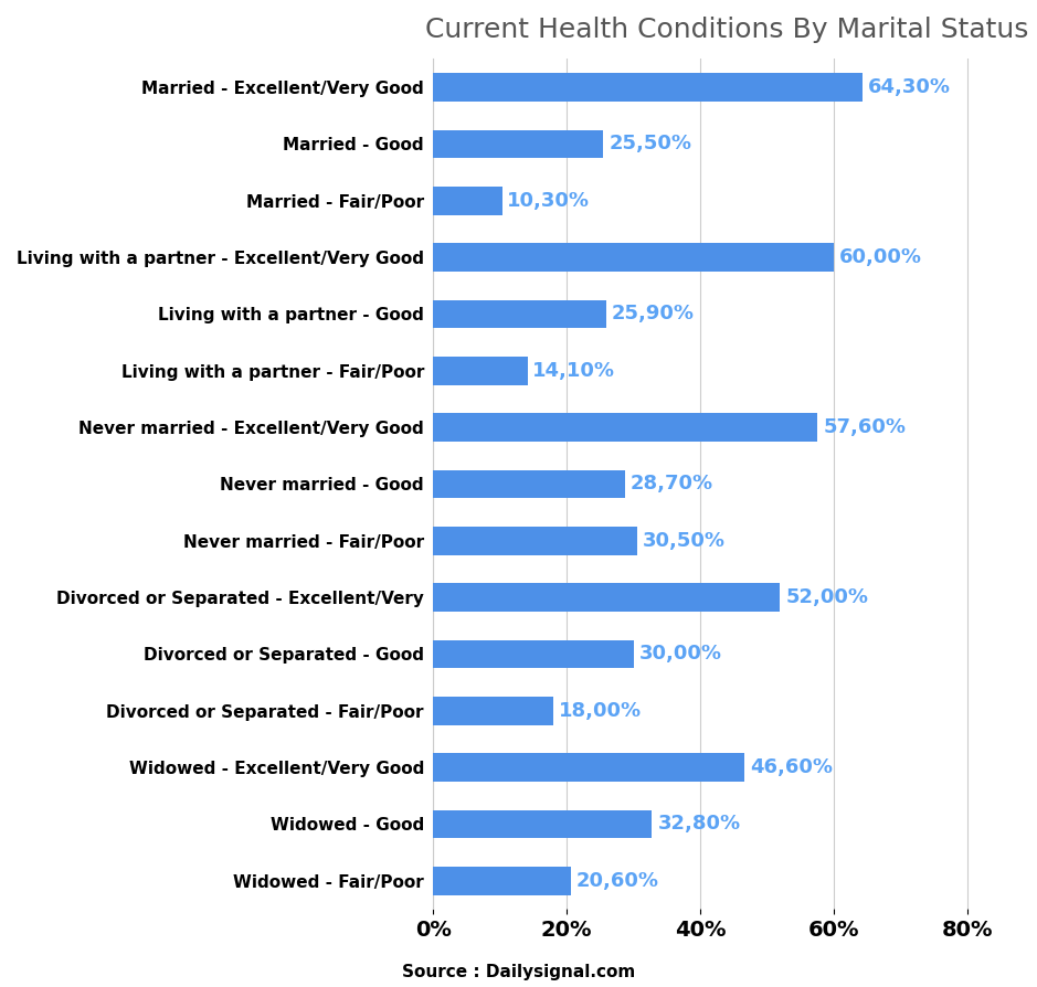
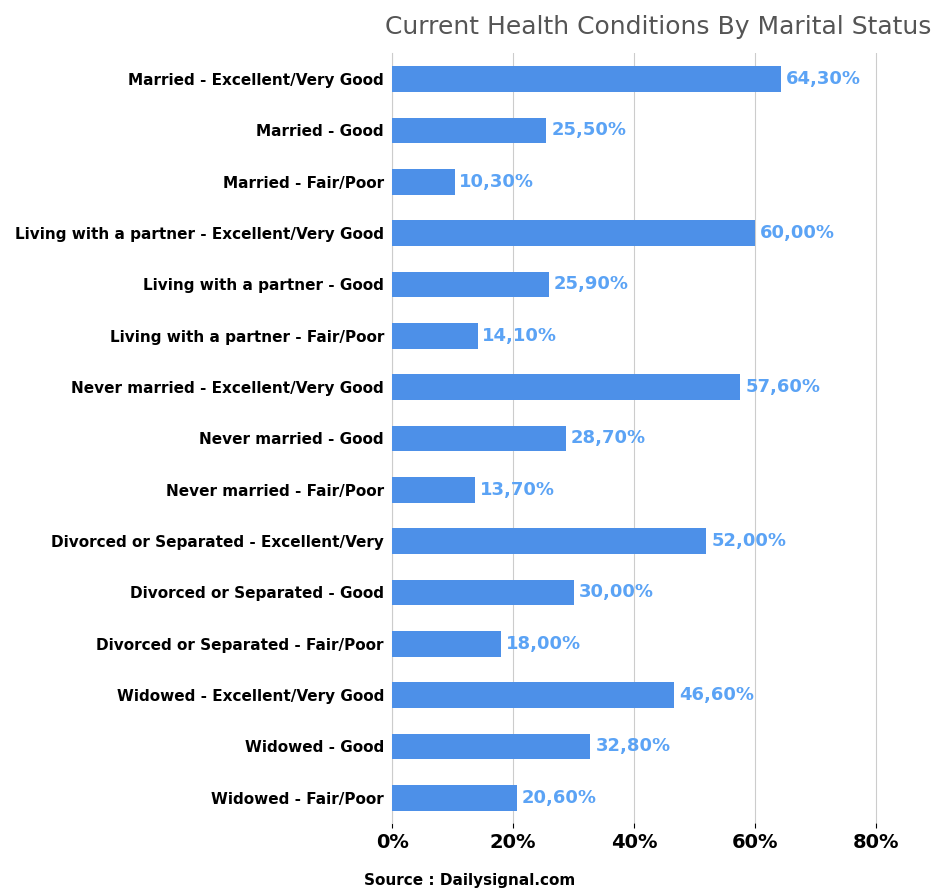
Never married - Fair/Poor: 30,50% -> 13,70%
